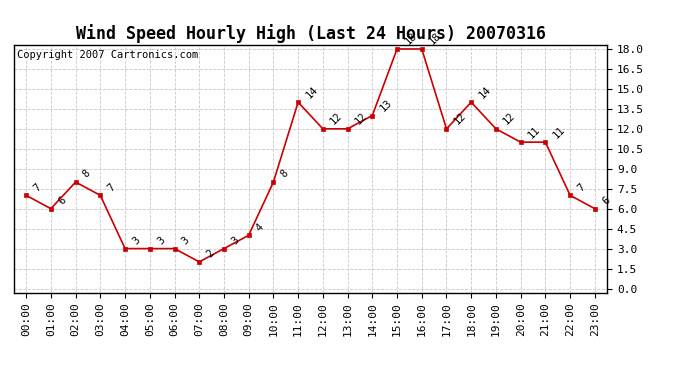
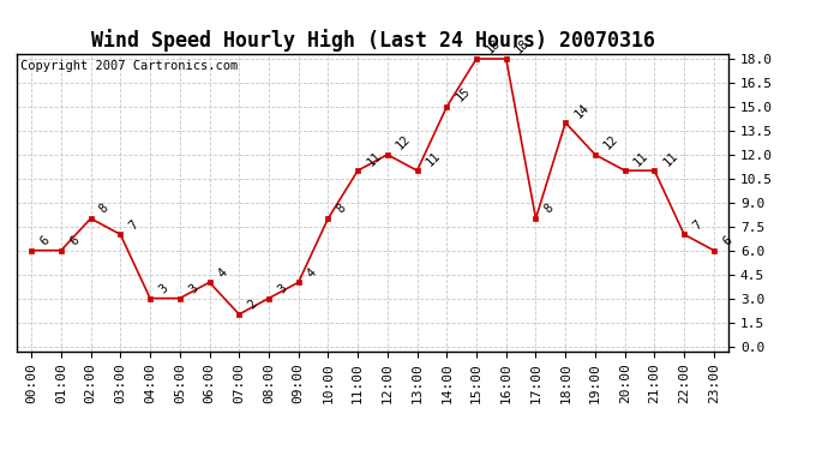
00:00: 7 -> 6
06:00: 3 -> 4
11:00: 14 -> 11
13:00: 12 -> 11
14:00: 13 -> 15
17:00: 12 -> 8
